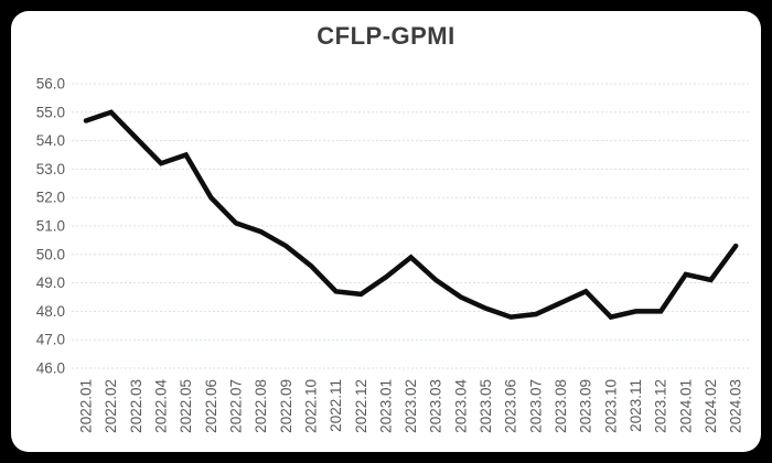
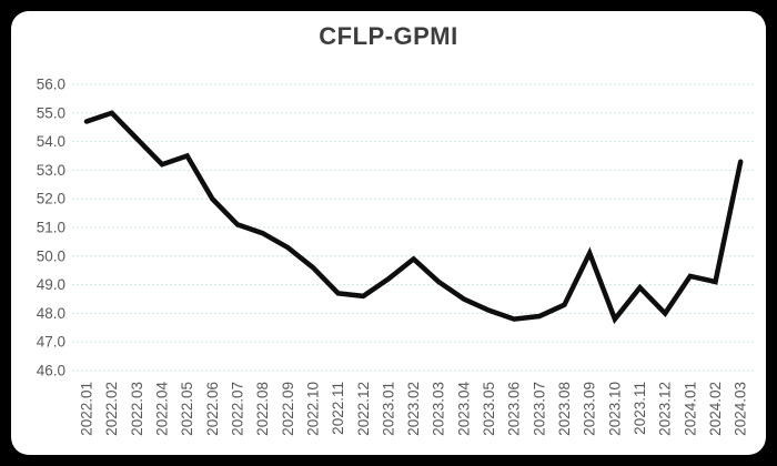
2023.09: 48.7 -> 50.1
2023.11: 48.0 -> 48.9
2024.03: 50.3 -> 53.3
